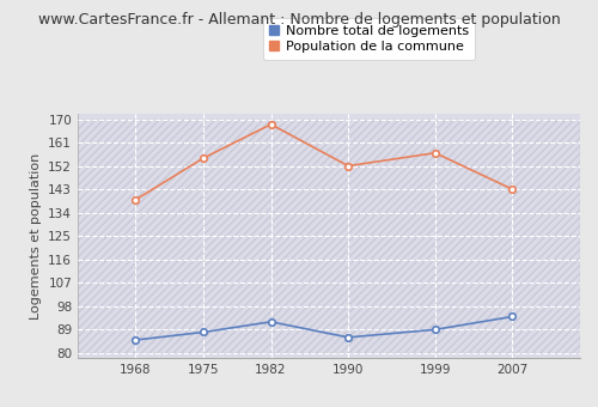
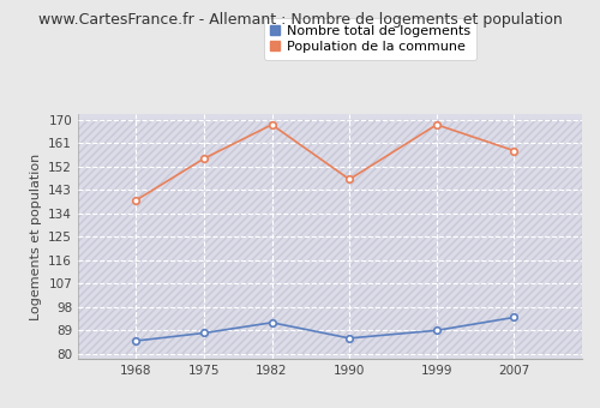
Population de la commune/1990: 152 -> 147
Population de la commune/1999: 157 -> 168
Population de la commune/2007: 143 -> 158
